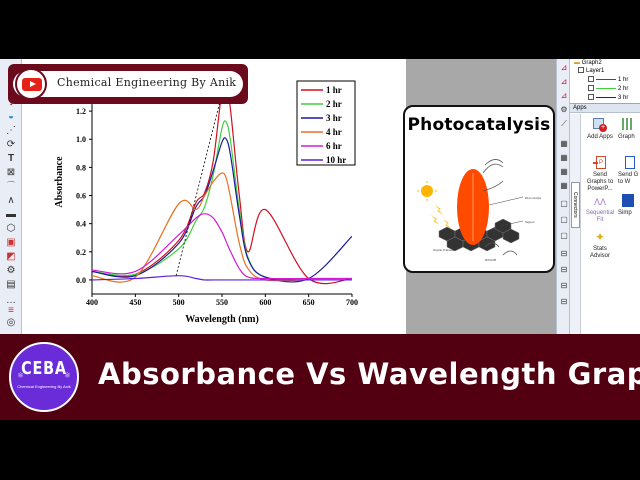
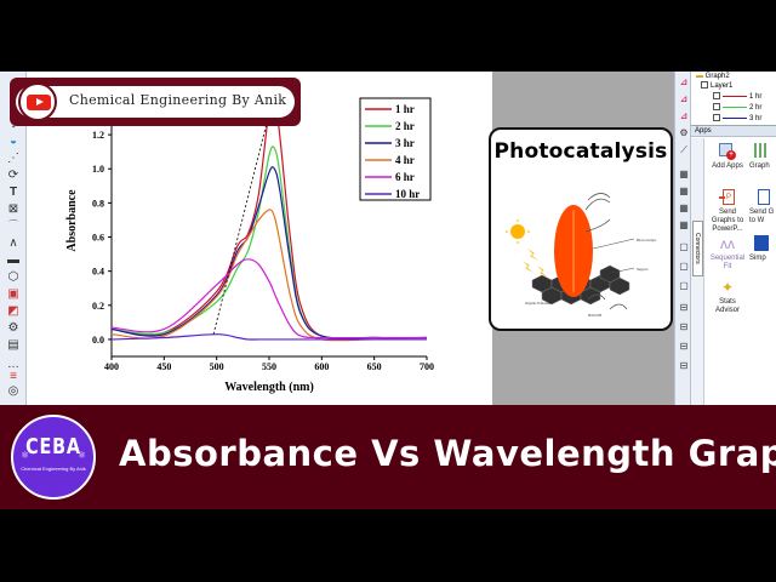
4 hr/500: 0.54 -> 0.25
1 hr/600: 0.50 -> 0.02
3 hr/700: 0.31 -> 0.01
